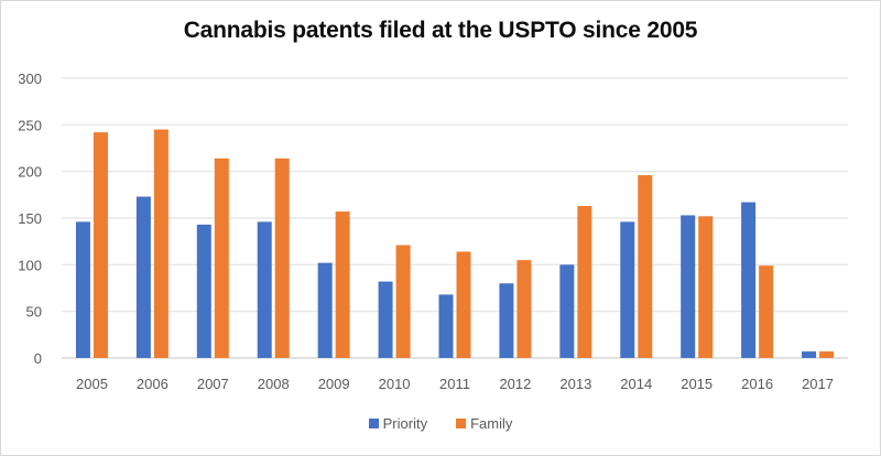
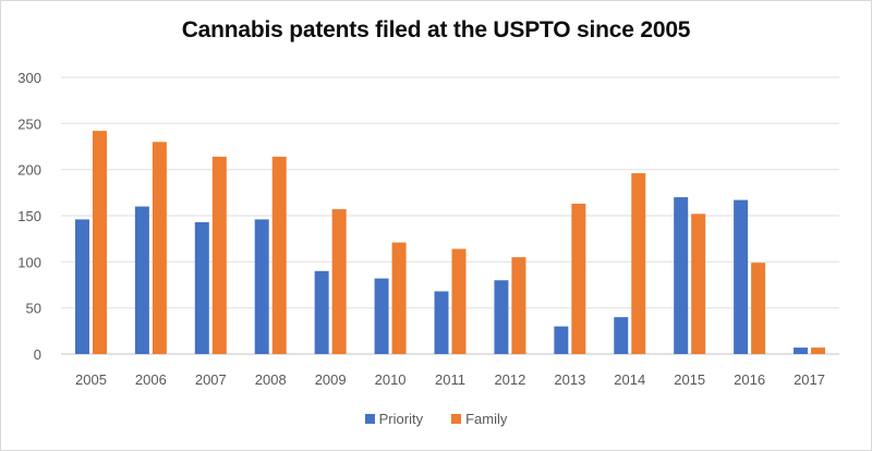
Priority/2006: 170 -> 160
Family/2006: 240 -> 230
Priority/2009: 100 -> 90
Priority/2013: 100 -> 30
Priority/2014: 150 -> 40
Priority/2015: 150 -> 170
